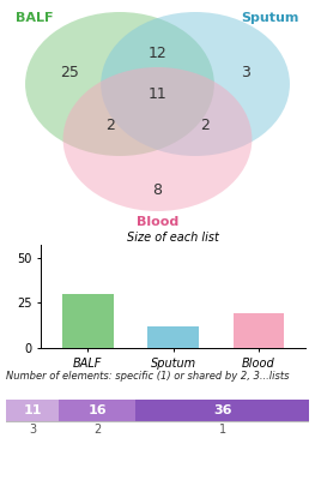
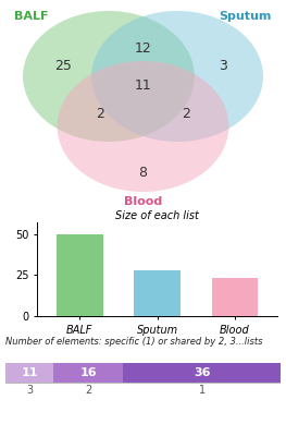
BALF: 30 -> 50
Sputum: 12 -> 28
Blood: 19 -> 23
